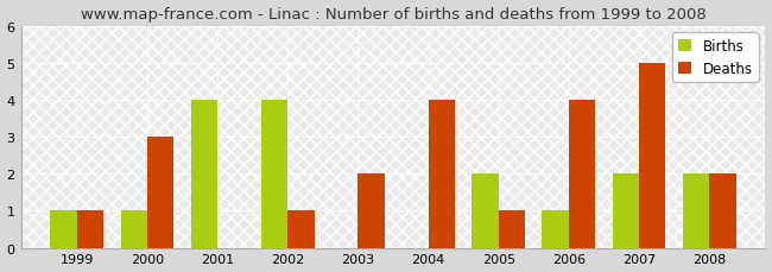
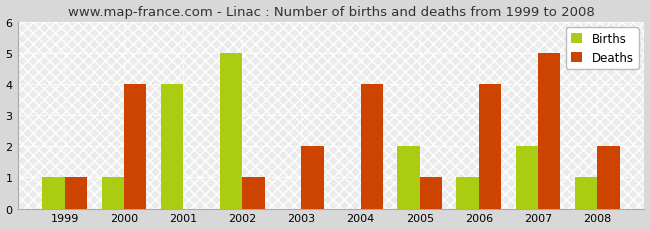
Deaths/2000: 3 -> 4
Births/2002: 4 -> 5
Births/2008: 2 -> 1
